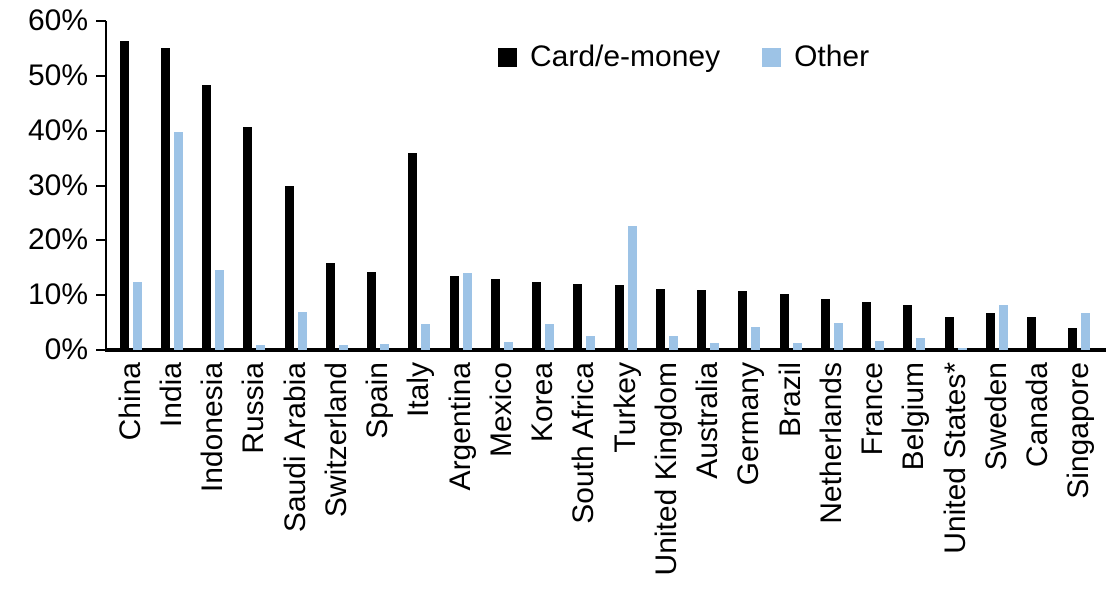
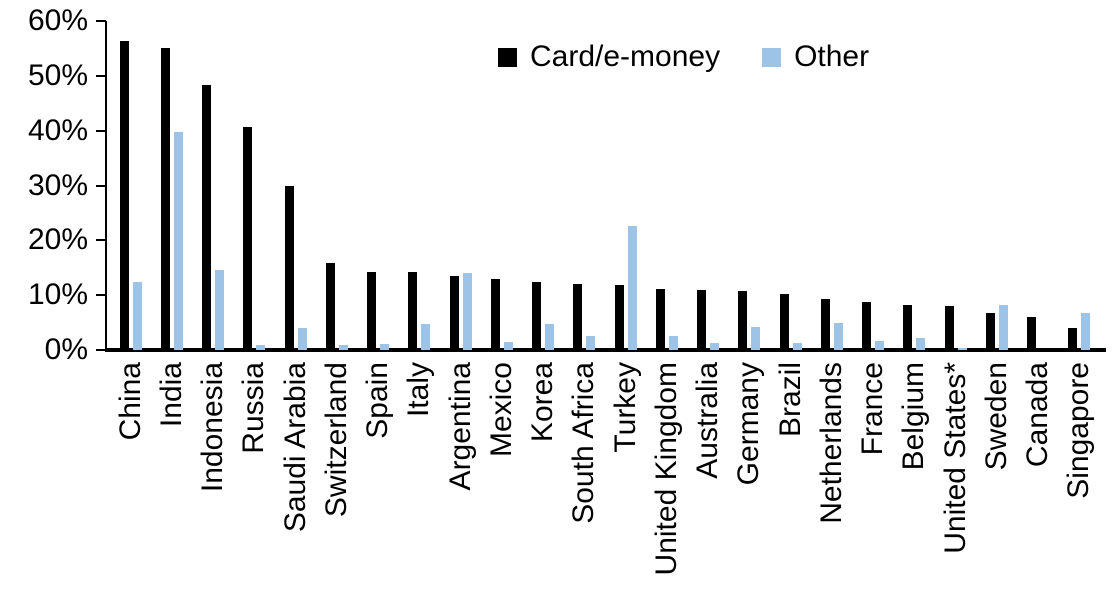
Other/Saudi Arabia: 7% -> 4%
Card/e-money/Italy: 36% -> 14%
Card/e-money/United States*: 6% -> 8%
